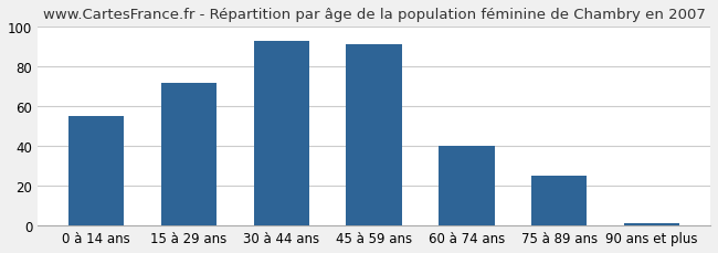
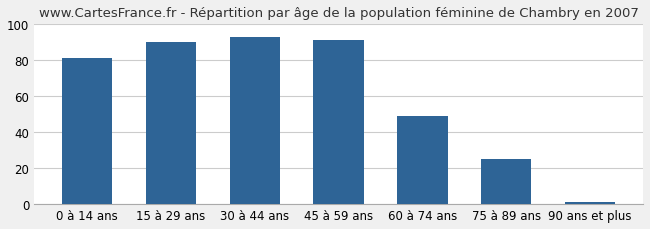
0 à 14 ans: 55 -> 81
15 à 29 ans: 72 -> 90
60 à 74 ans: 40 -> 49
